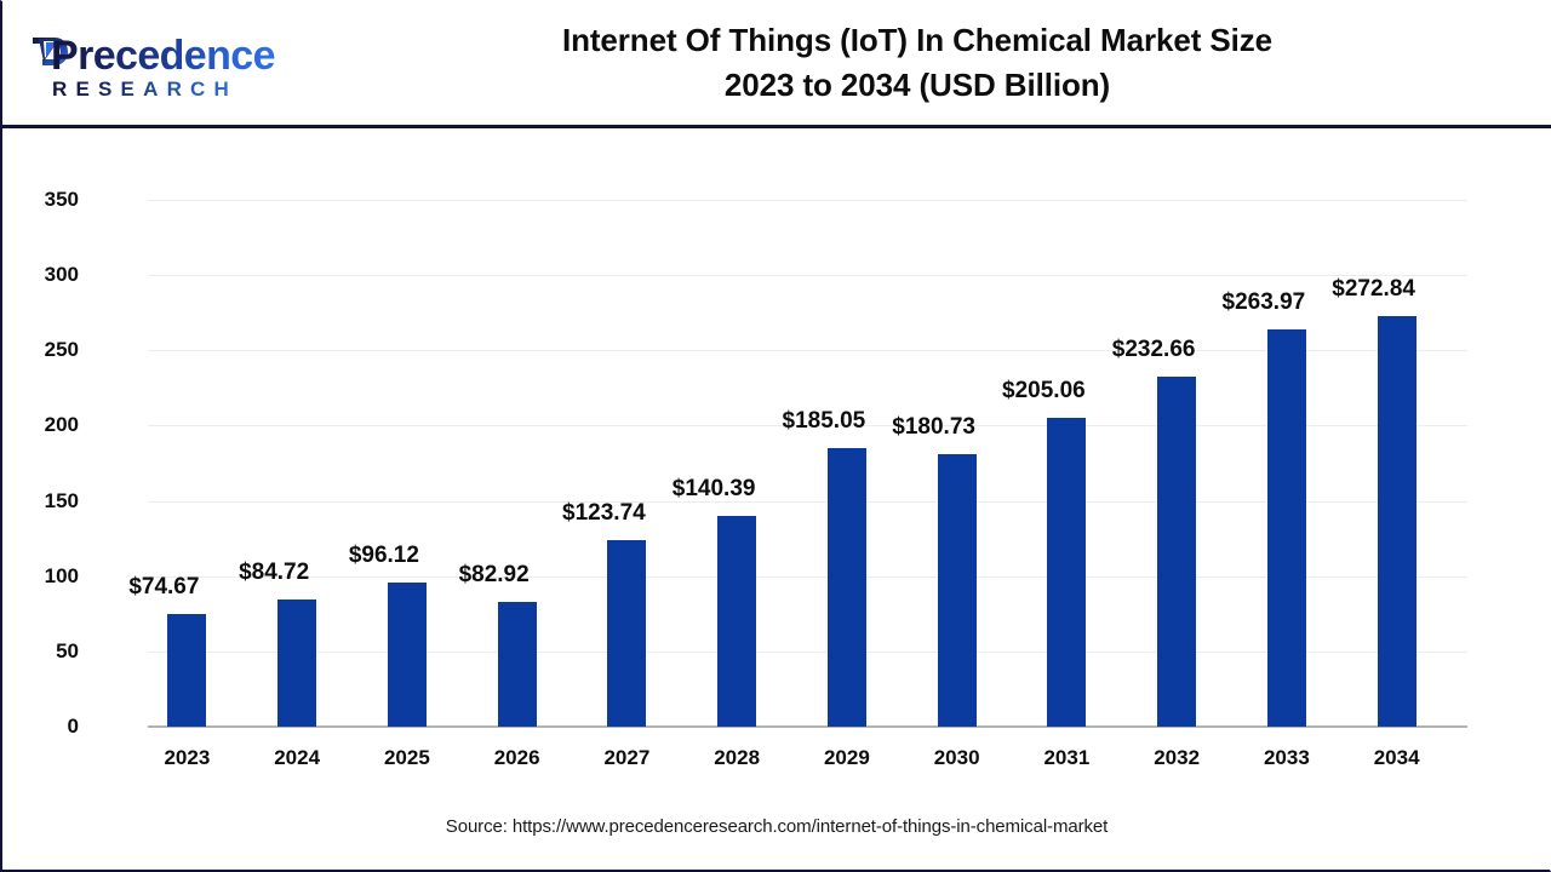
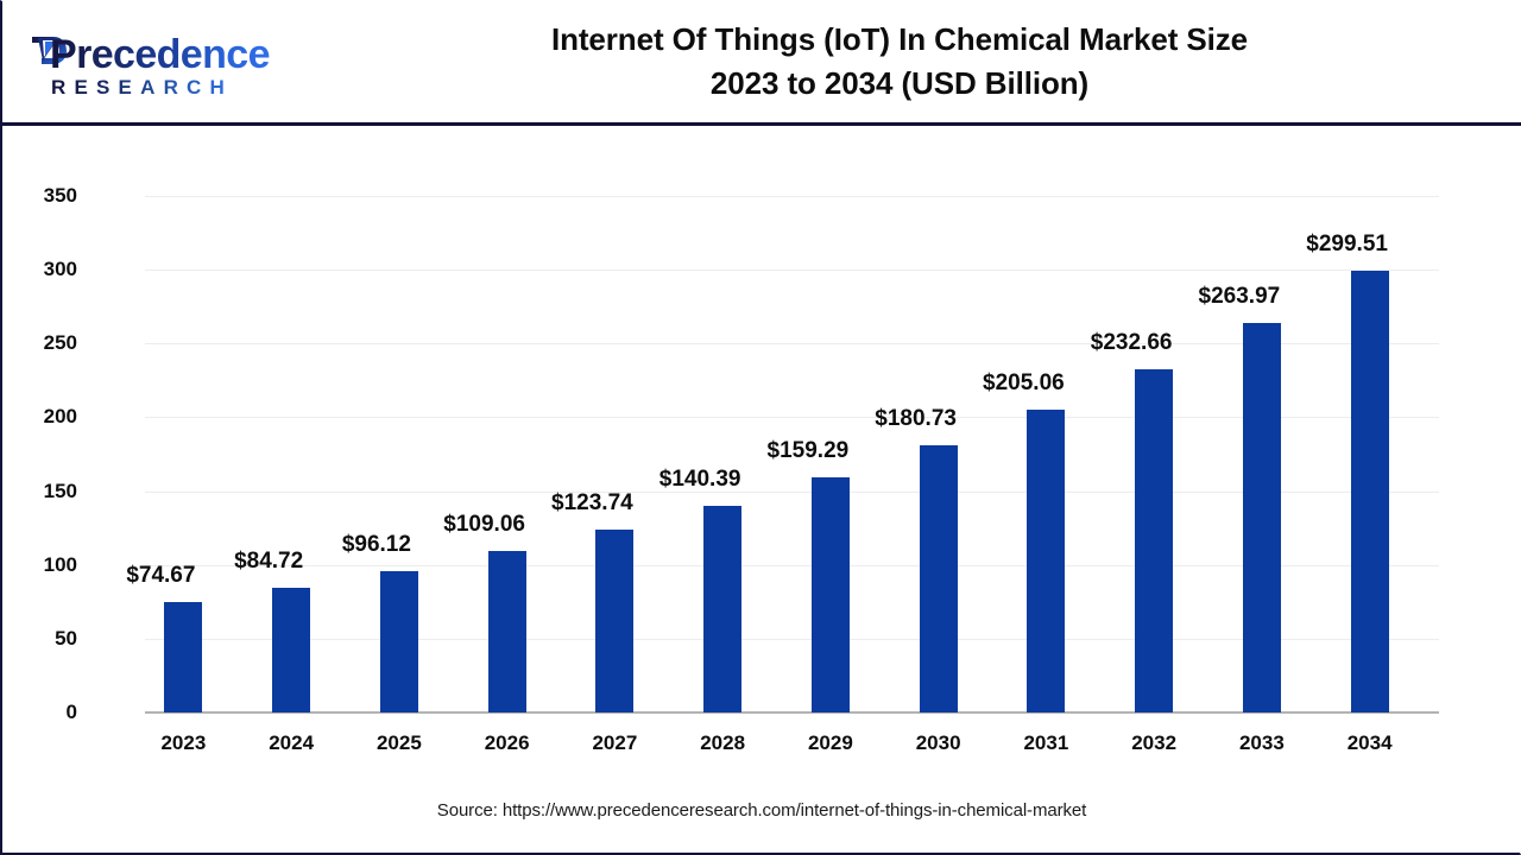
2026: $82.92 -> $109.06
2029: $185.05 -> $159.29
2034: $272.84 -> $299.51
